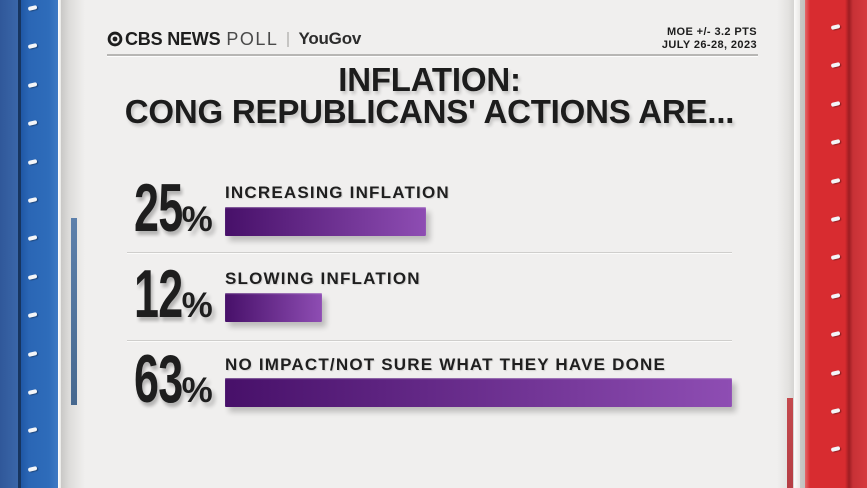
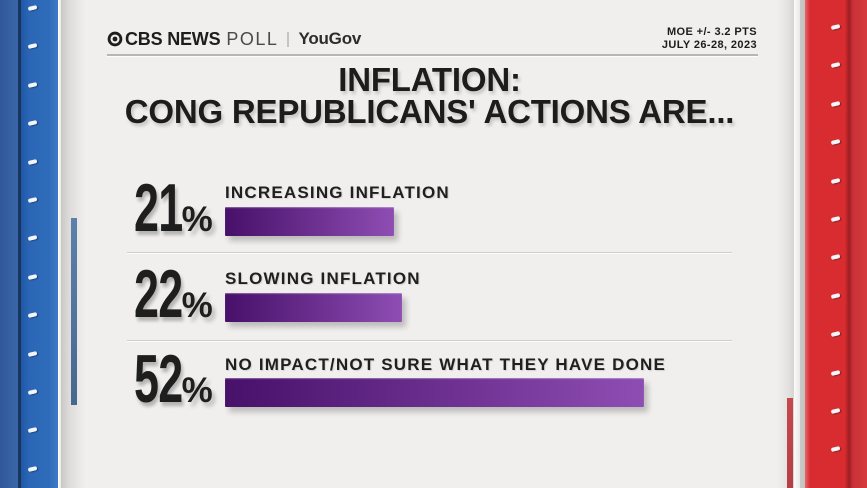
INCREASING INFLATION: 25 -> 21
SLOWING INFLATION: 12 -> 22
NO IMPACT/NOT SURE WHAT THEY HAVE DONE: 63 -> 52
